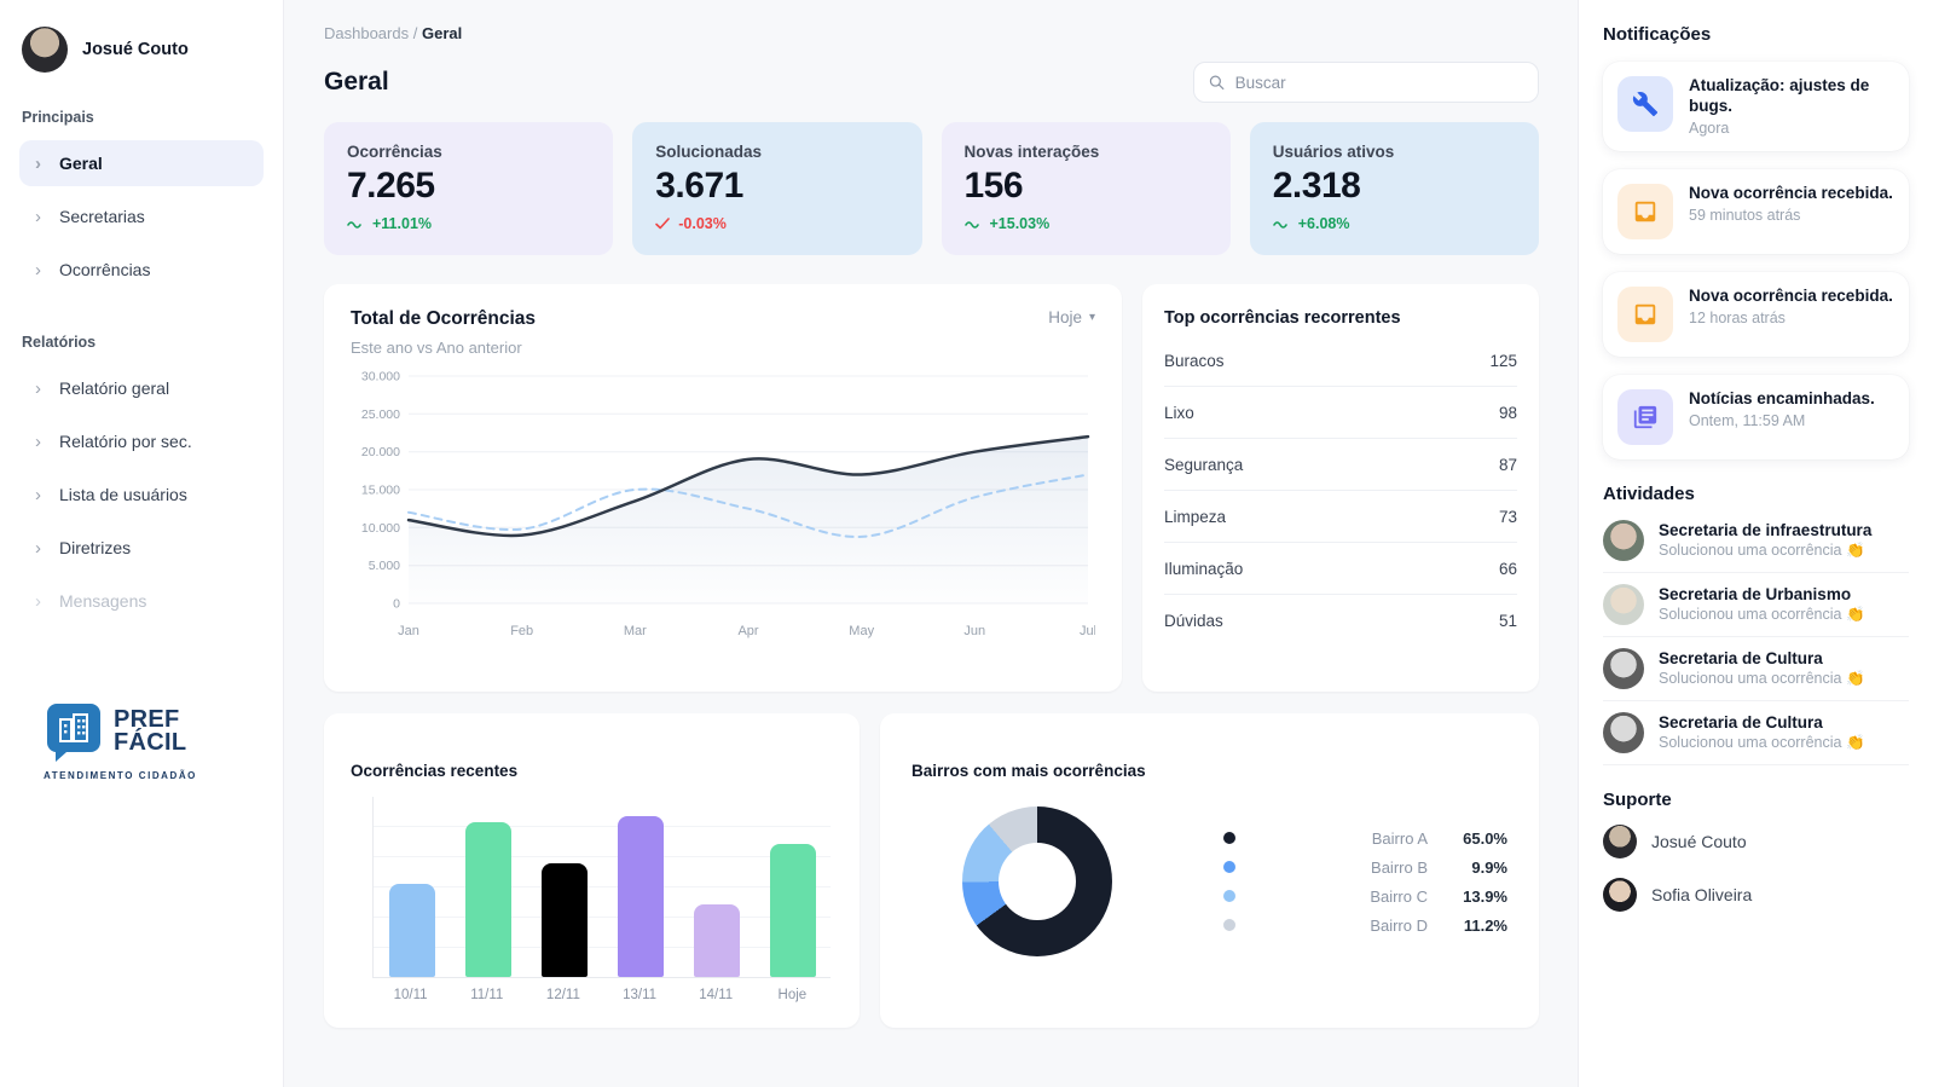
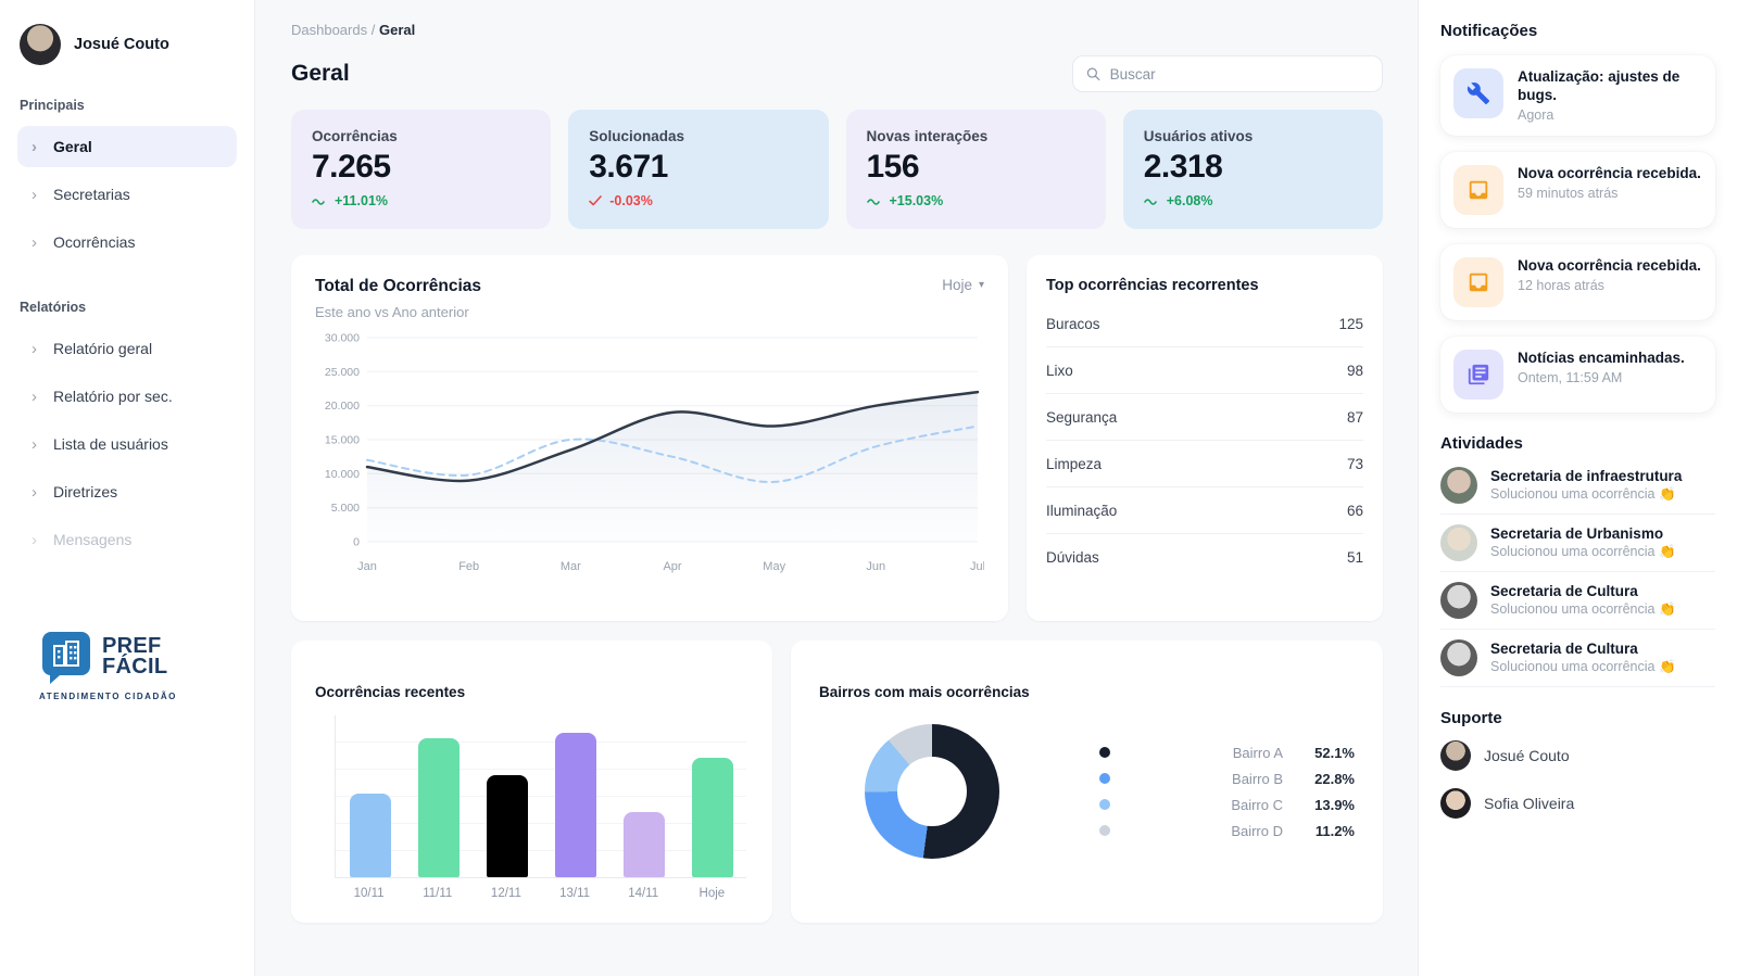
Bairros com mais ocorrências/Bairro A: 65.0% -> 52.1%
Bairros com mais ocorrências/Bairro B: 9.9% -> 22.8%
